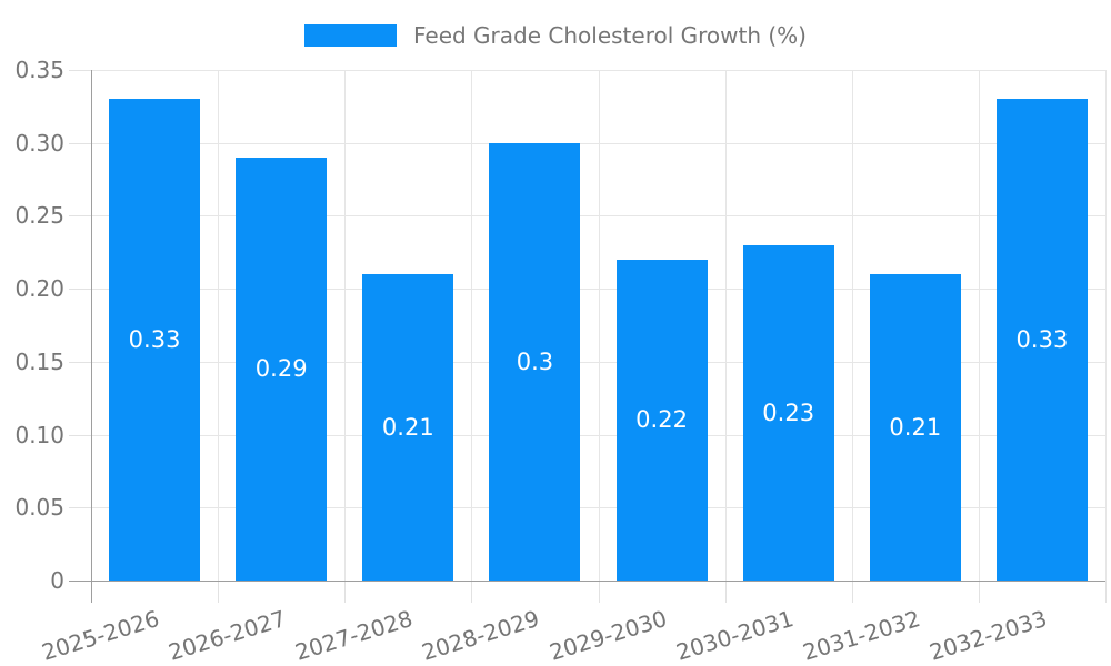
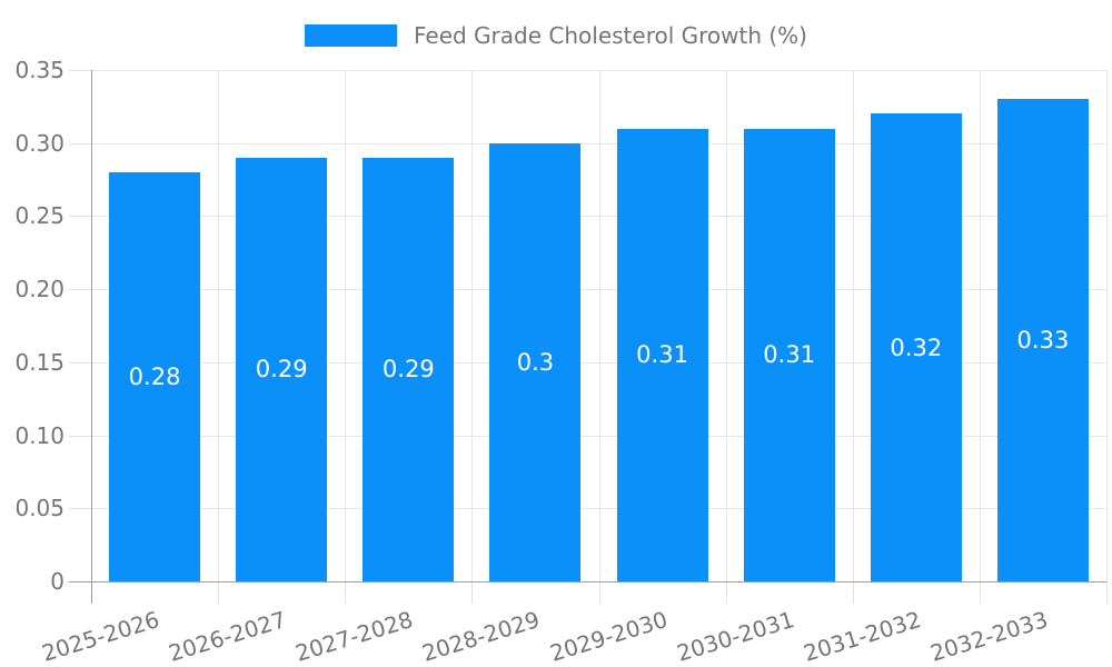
2025-2026: 0.33 -> 0.28
2027-2028: 0.21 -> 0.29
2029-2030: 0.22 -> 0.31
2030-2031: 0.23 -> 0.31
2031-2032: 0.21 -> 0.32
